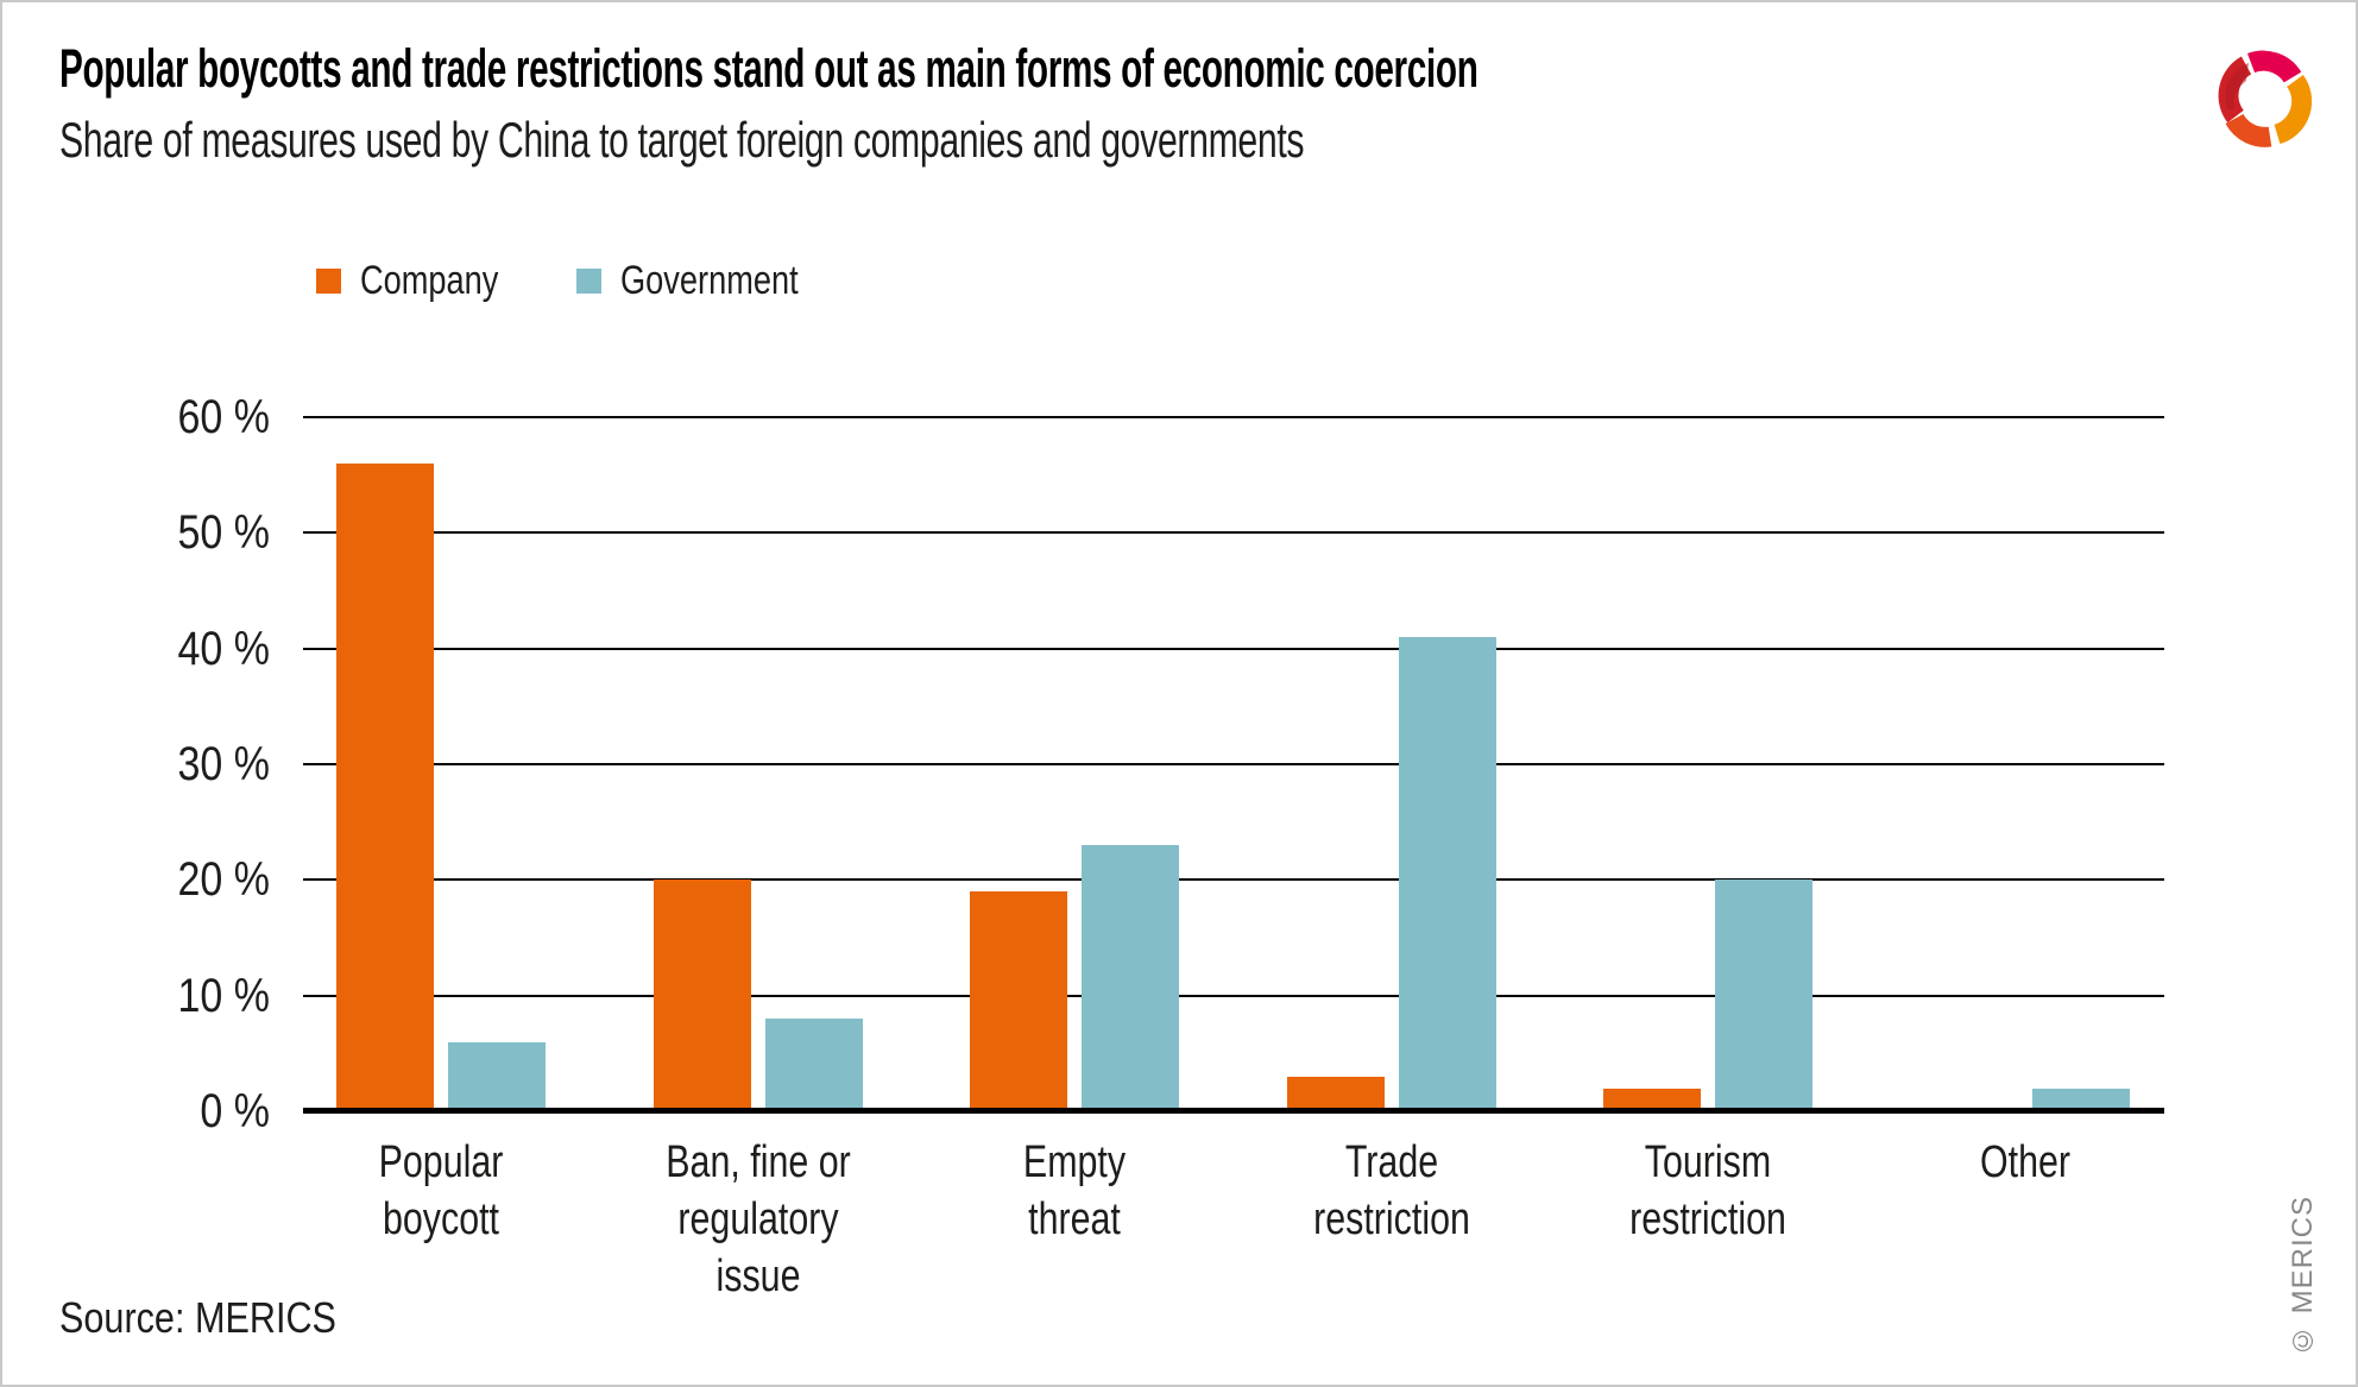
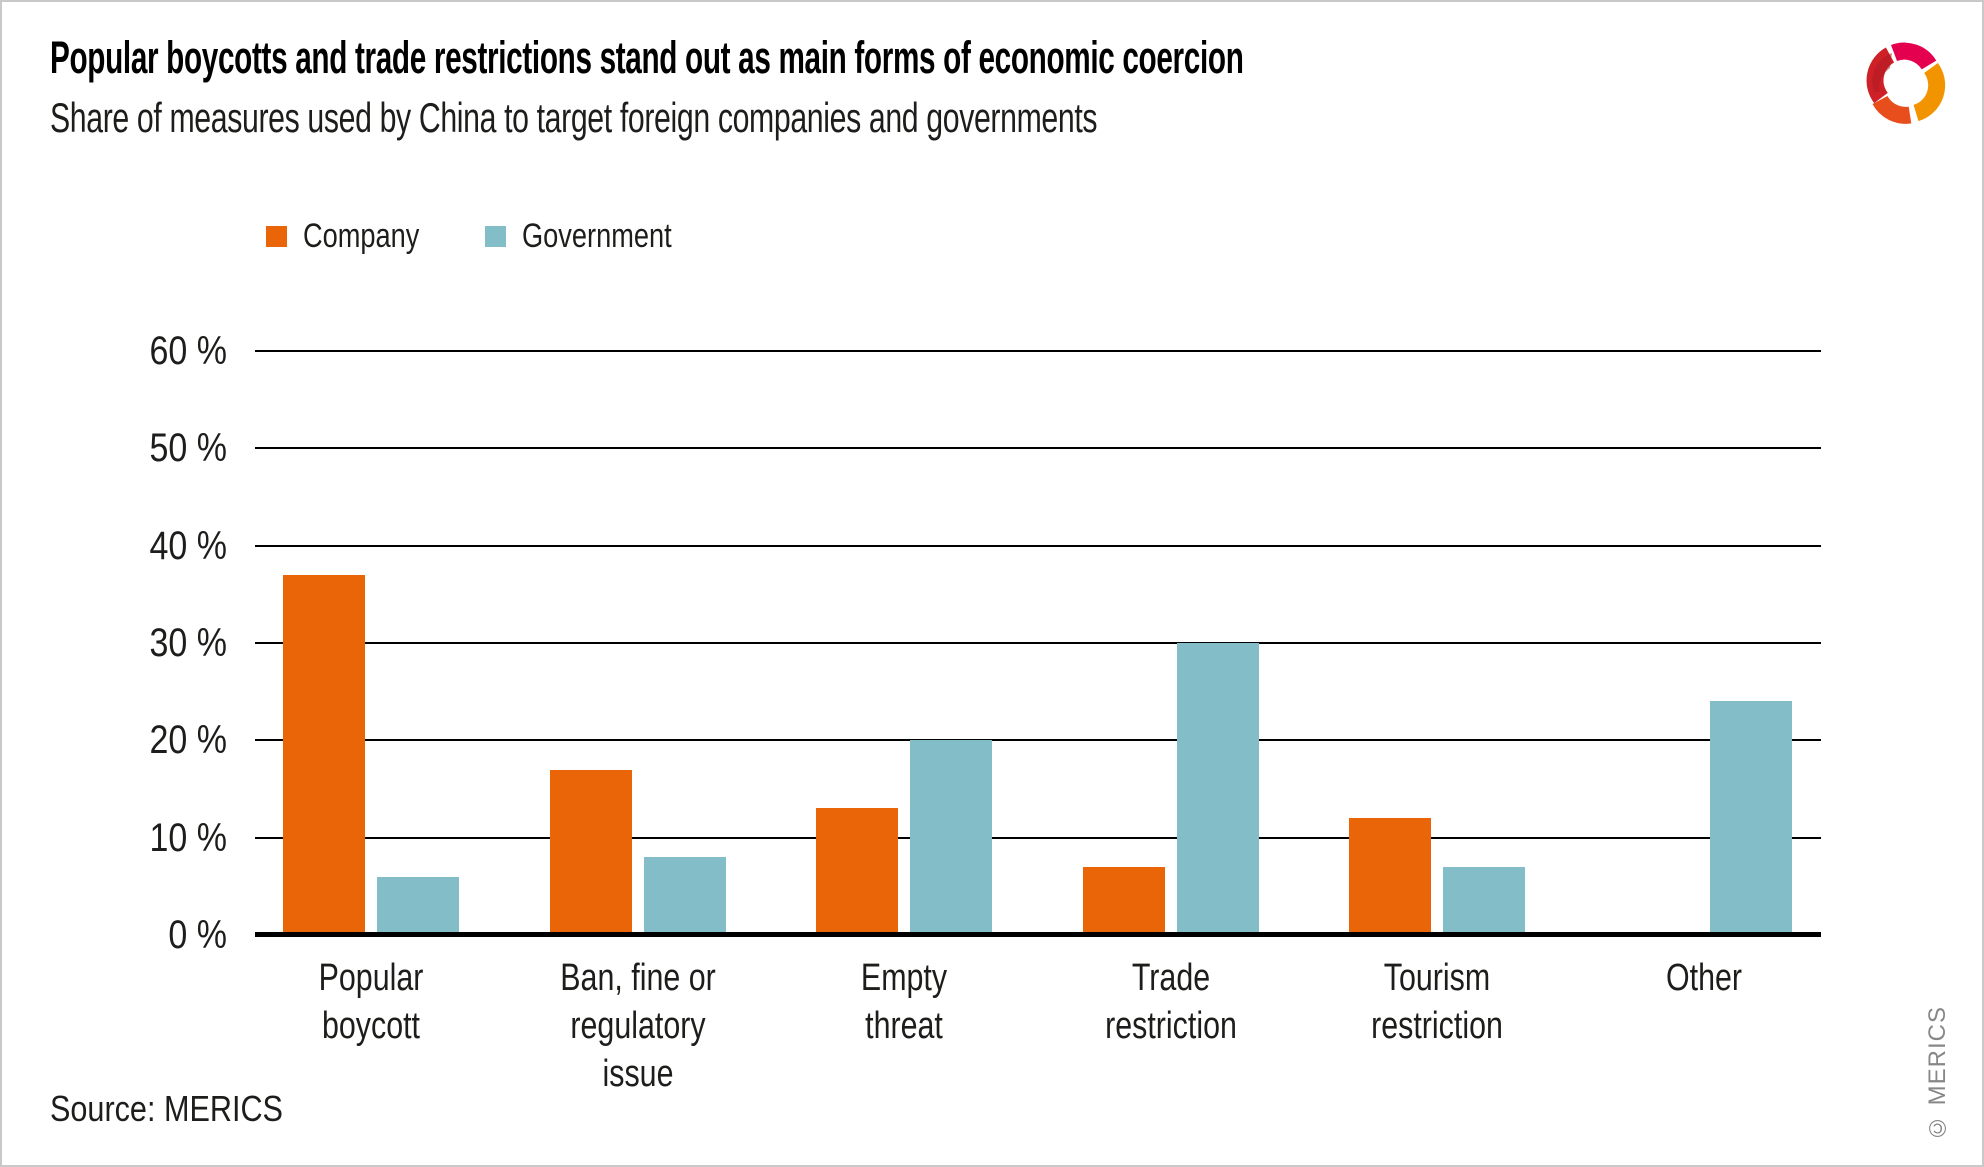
Company/Popular boycott: 56% -> 37%
Company/Ban, fine or regulatory issue: 20% -> 17%
Company/Empty threat: 19% -> 13%
Government/Empty threat: 23% -> 20%
Company/Trade restriction: 3% -> 7%
Government/Trade restriction: 41% -> 30%
Company/Tourism restriction: 2% -> 12%
Government/Tourism restriction: 20% -> 7%
Government/Other: 2% -> 24%
